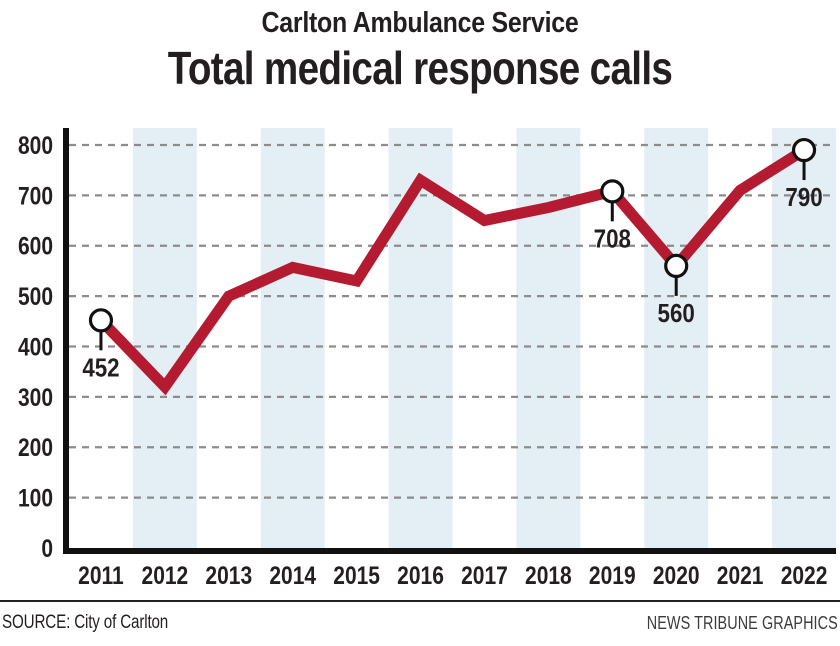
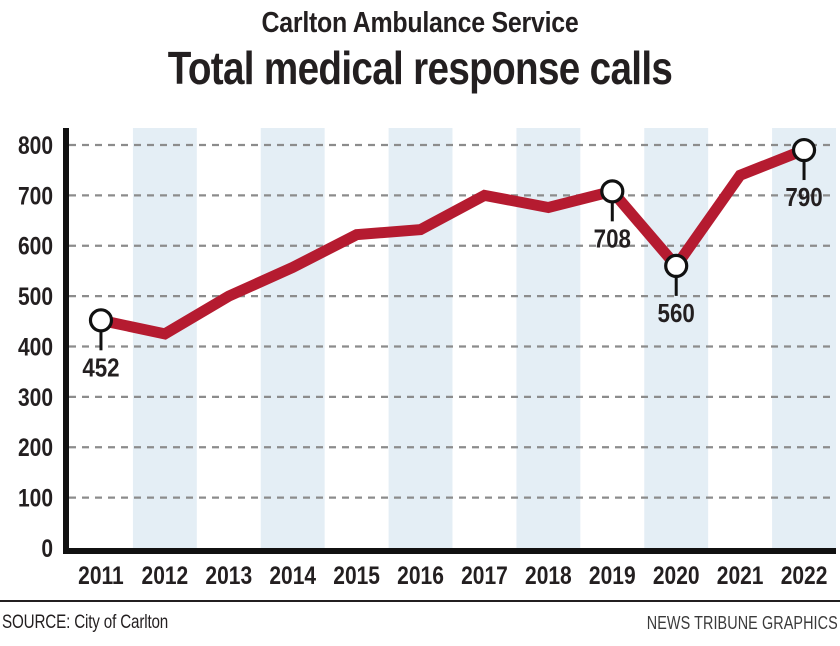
2012: 320 -> 420
2015: 530 -> 620
2016: 730 -> 630
2017: 650 -> 700
2021: 710 -> 740
